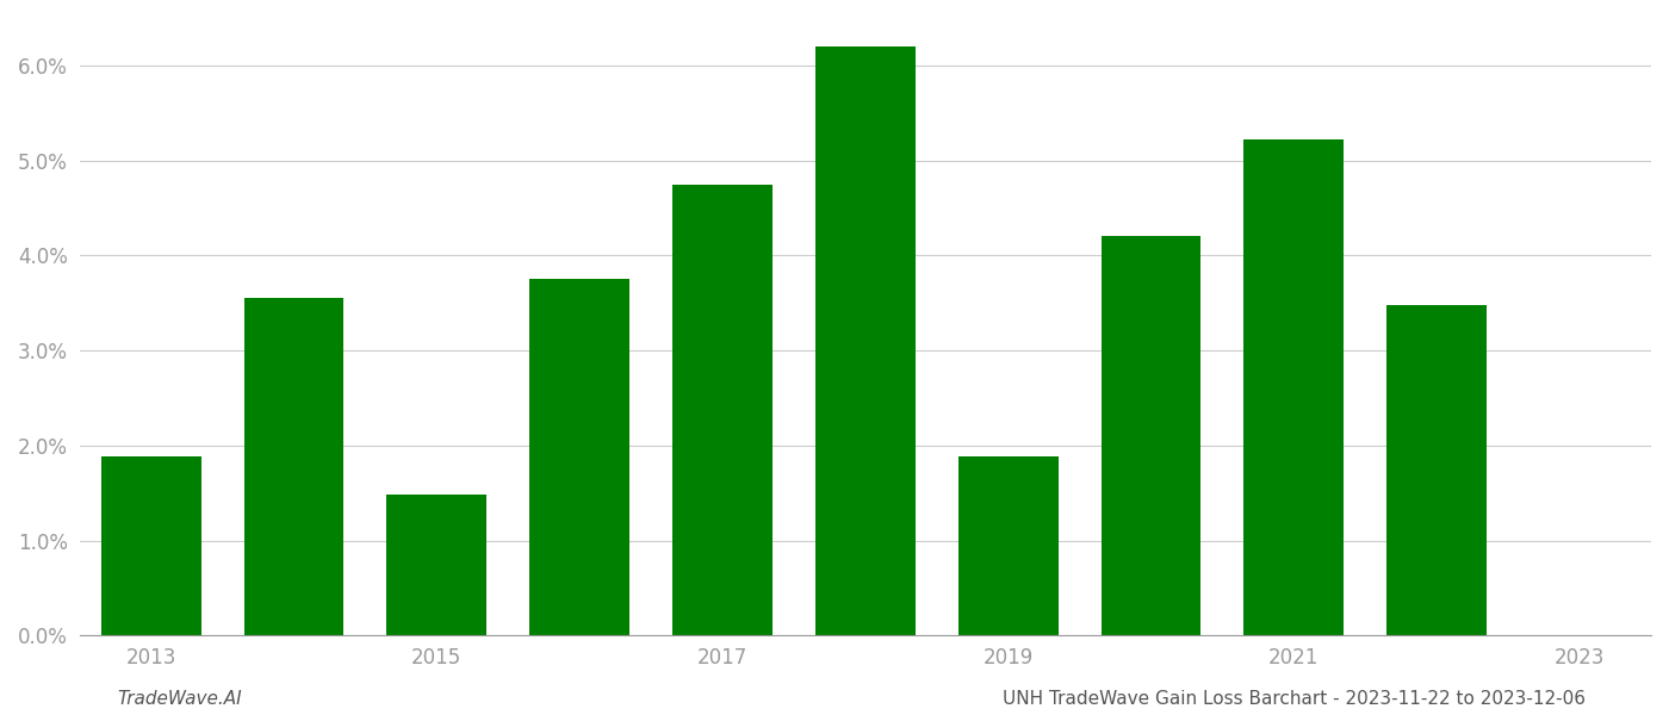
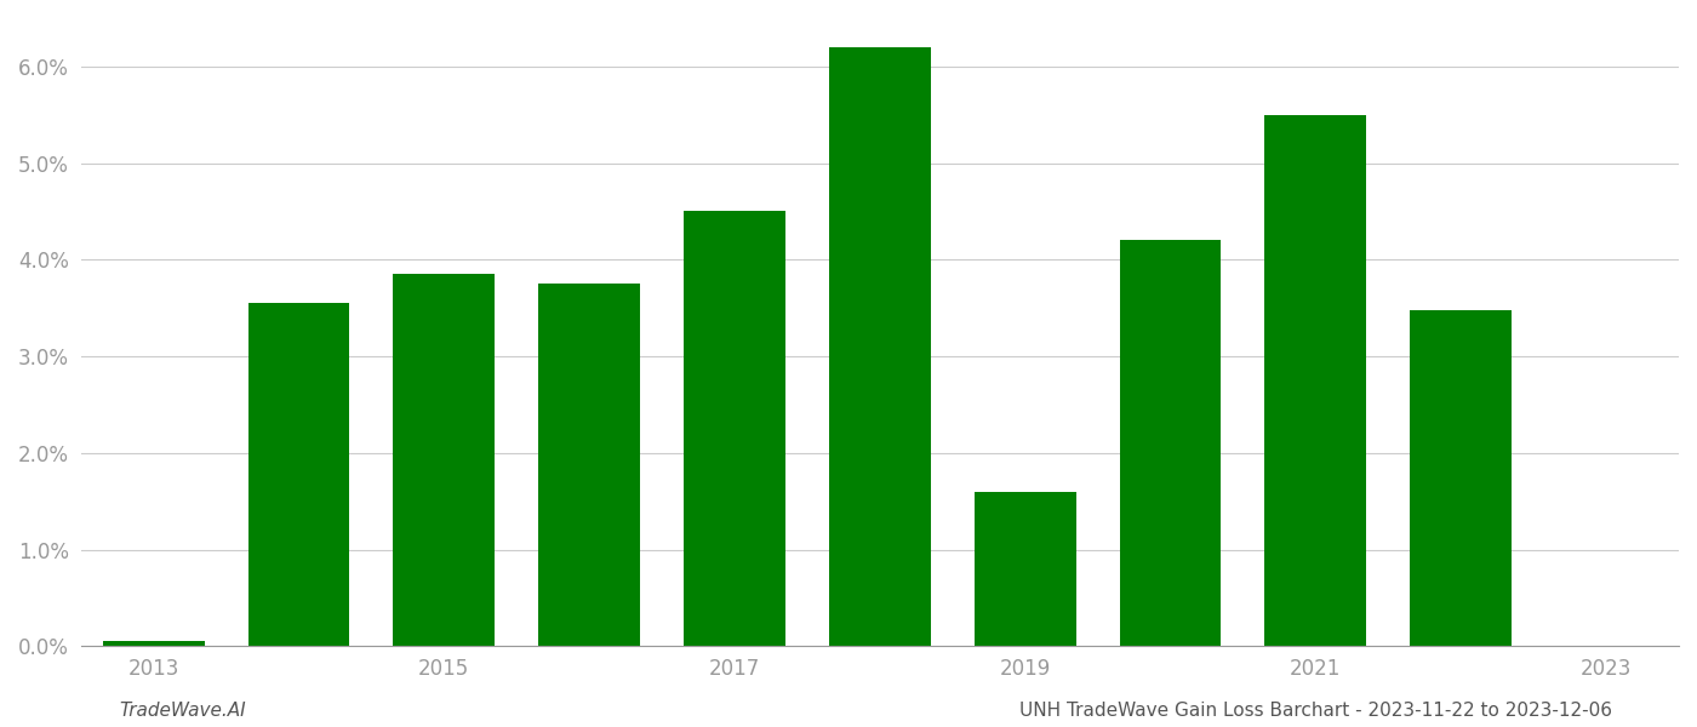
2013: 1.88% -> 0.05%
2015: 1.48% -> 3.85%
2017: 4.74% -> 4.50%
2019: 1.88% -> 1.60%
2021: 5.22% -> 5.50%
